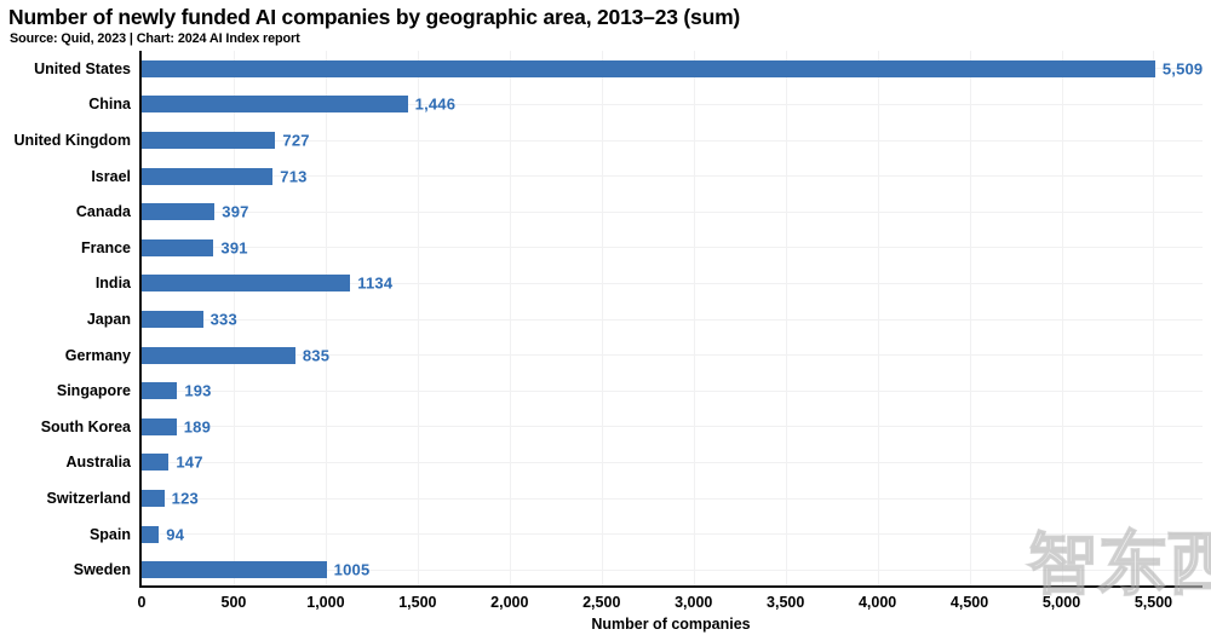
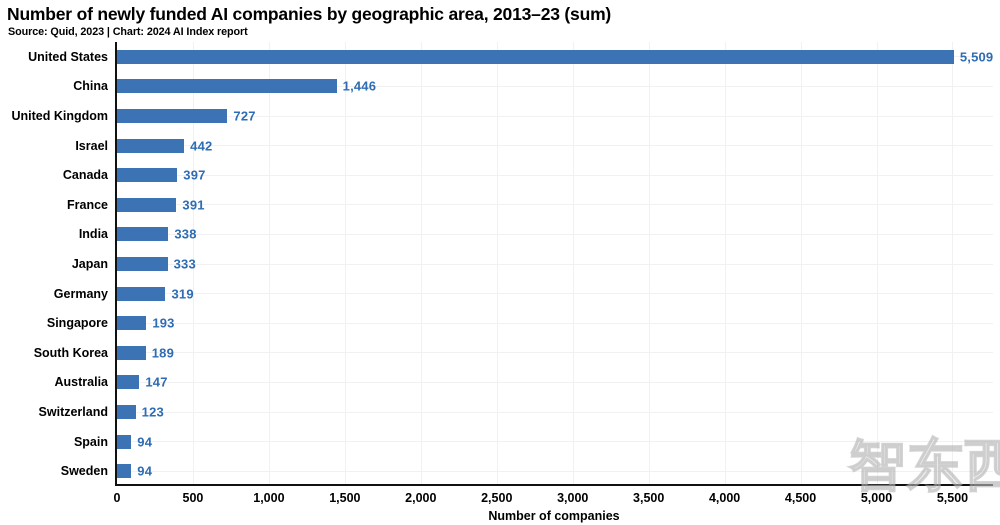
Israel: 713 -> 442
India: 1134 -> 338
Germany: 835 -> 319
Sweden: 1005 -> 94
